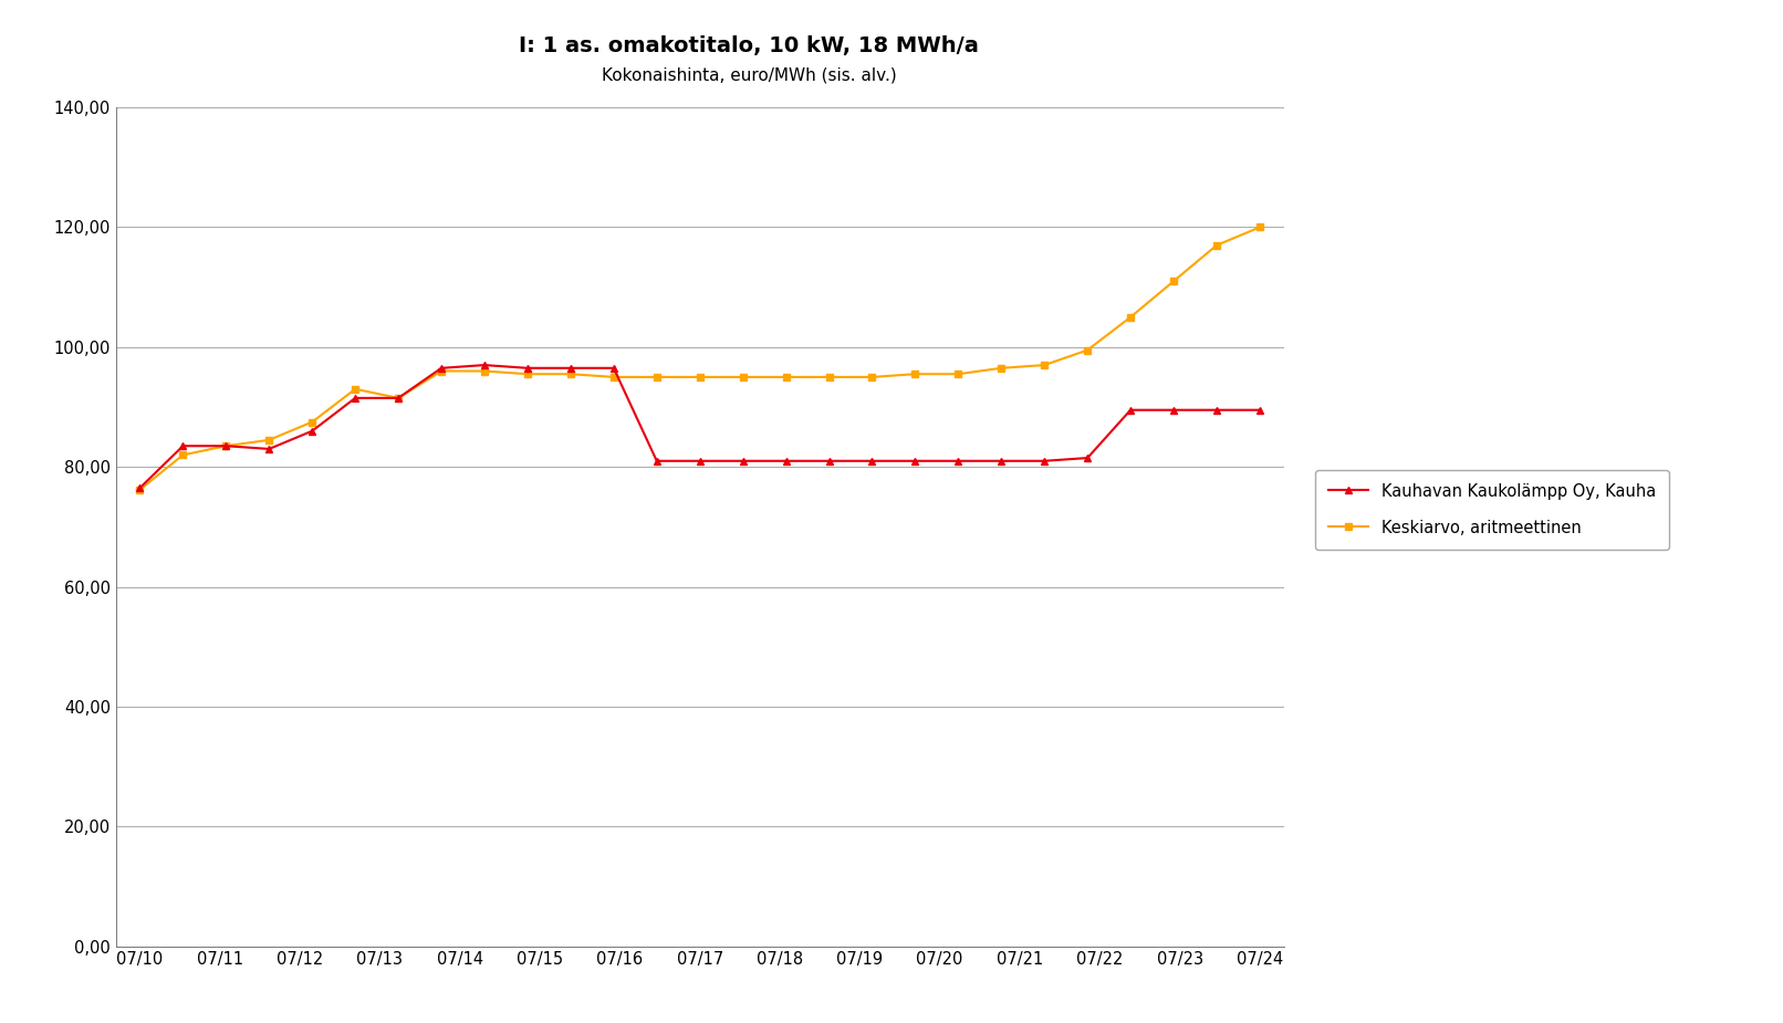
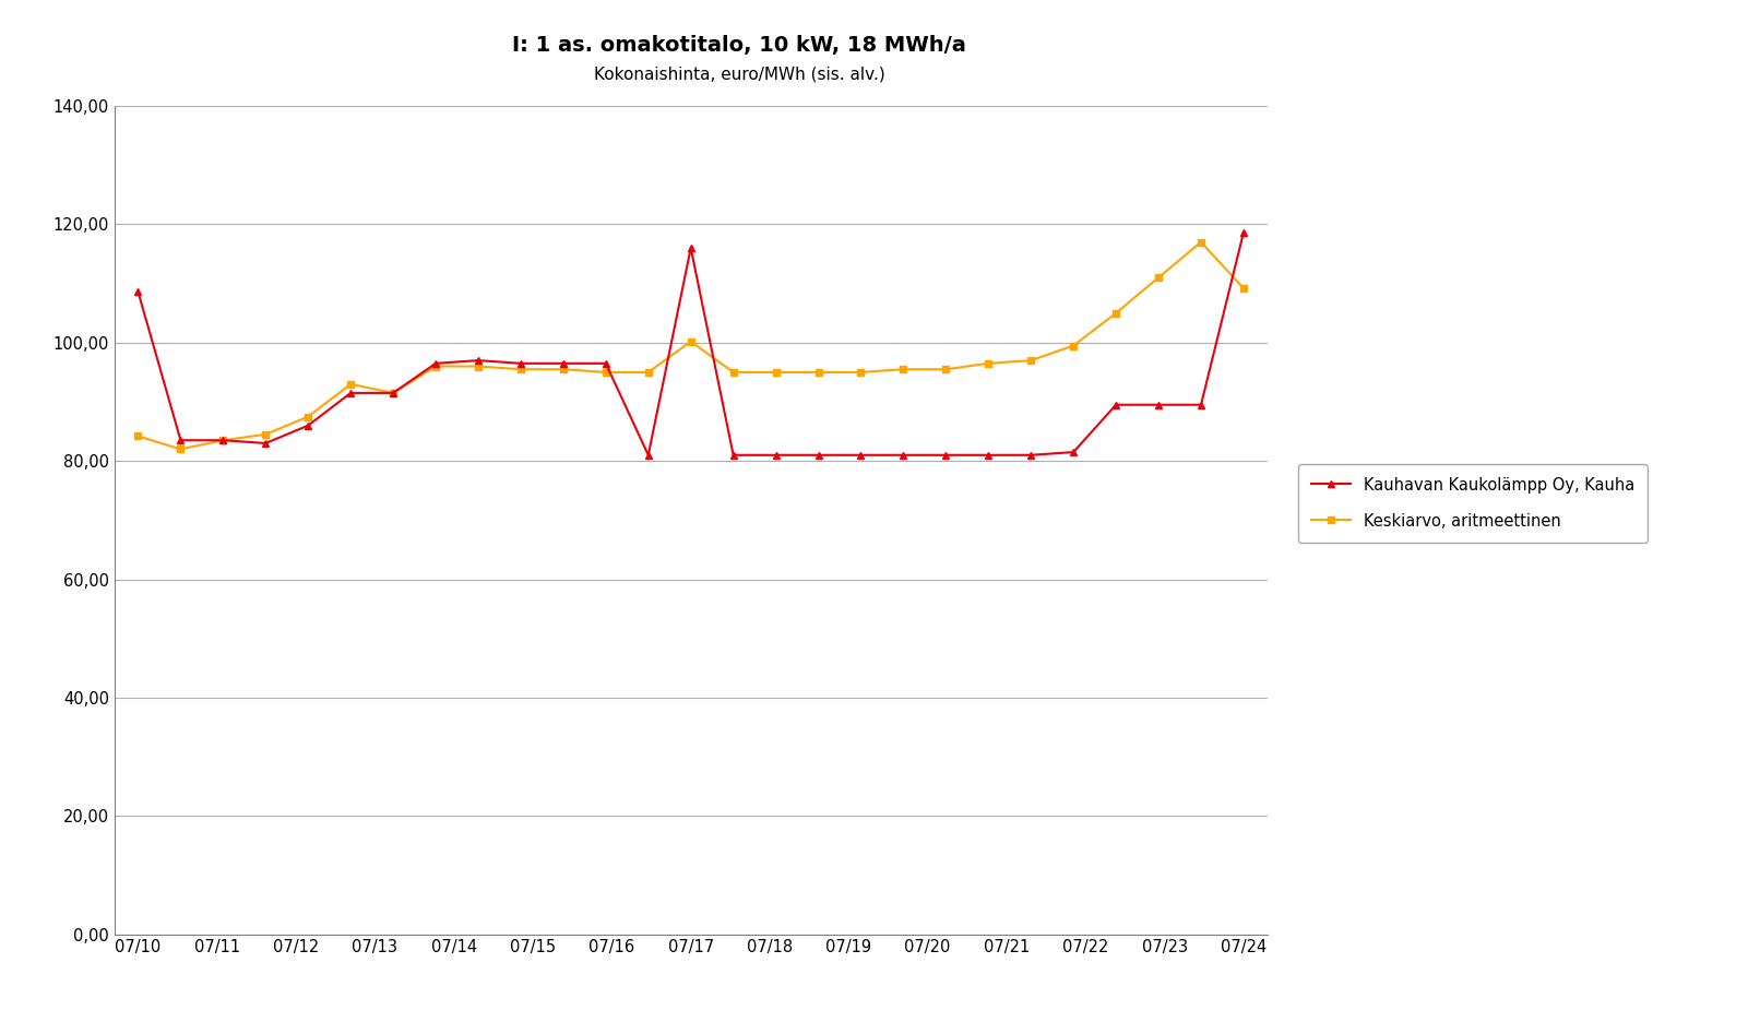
Kauhavan Kaukolämpp Oy, Kauha/07/10: 76,5 -> 108,6
Keskiarvo, aritmeettinen/07/10: 76,2 -> 84,2
Kauhavan Kaukolämpp Oy, Kauha/07/17: 81,0 -> 116,0
Keskiarvo, aritmeettinen/07/17: 95,0 -> 100,2
Kauhavan Kaukolämpp Oy, Kauha/07/24: 89,5 -> 118,6
Keskiarvo, aritmeettinen/07/24: 120,0 -> 109,2
